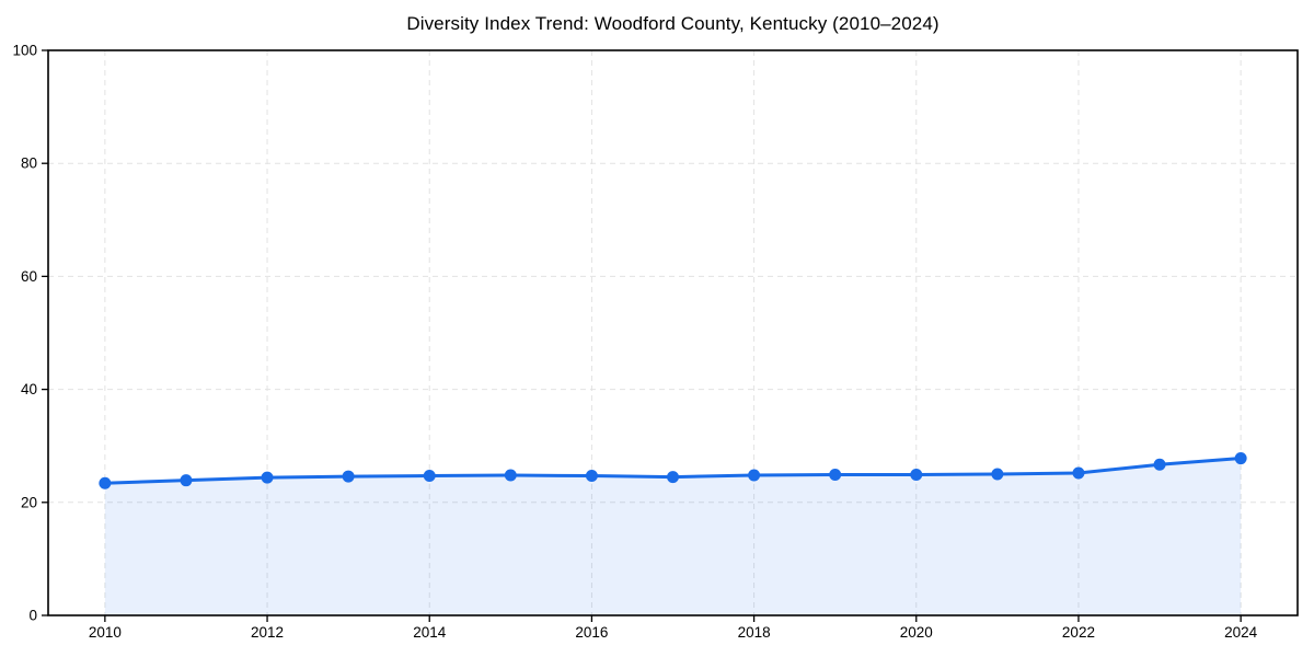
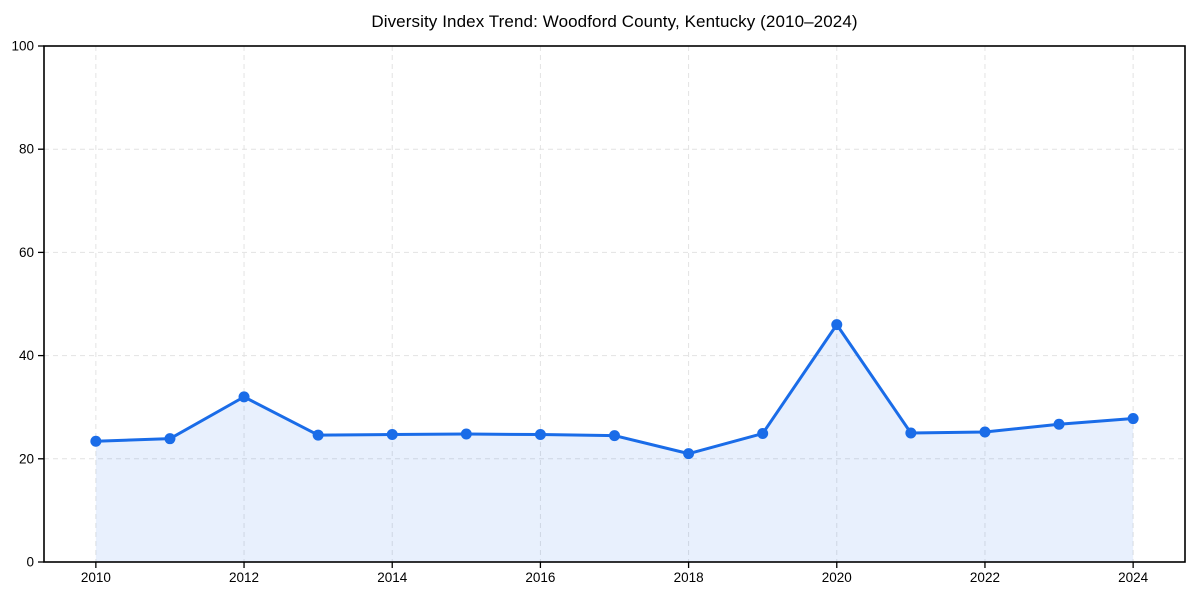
2012: 24 -> 32
2018: 25 -> 21
2020: 25 -> 46
